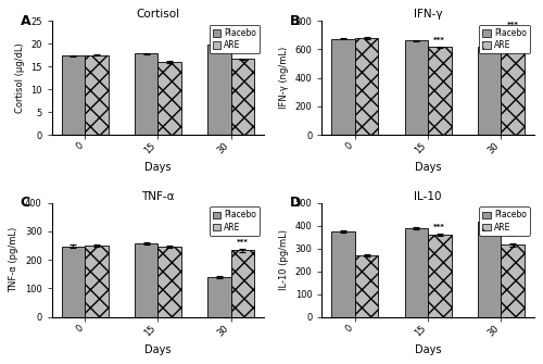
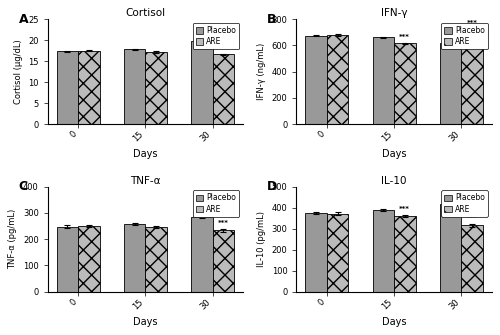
Cortisol/ARE/15: 16.0 -> 17.2
TNF-α/Placebo/30: 140 -> 284
IL-10/ARE/0: 270 -> 372
